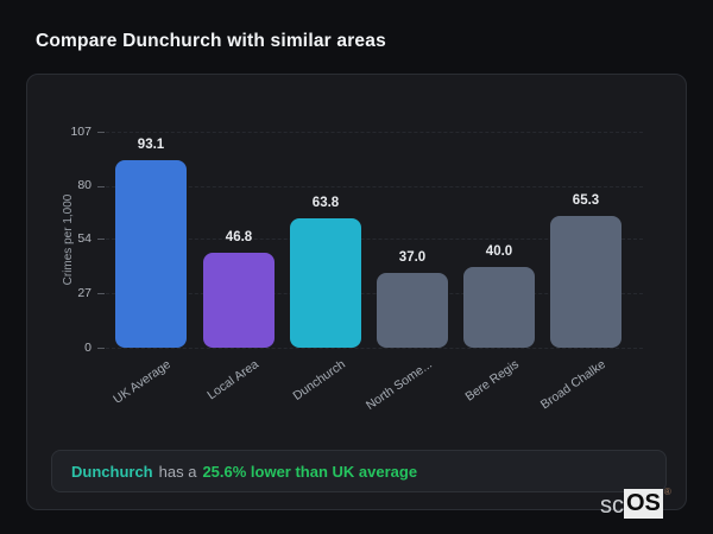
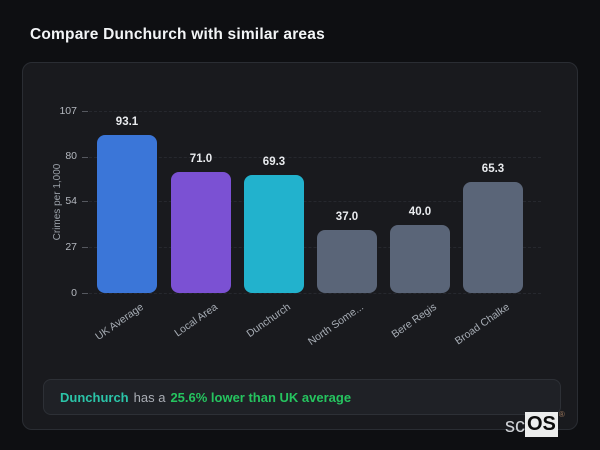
Local Area: 46.8 -> 71.0
Dunchurch: 63.8 -> 69.3
